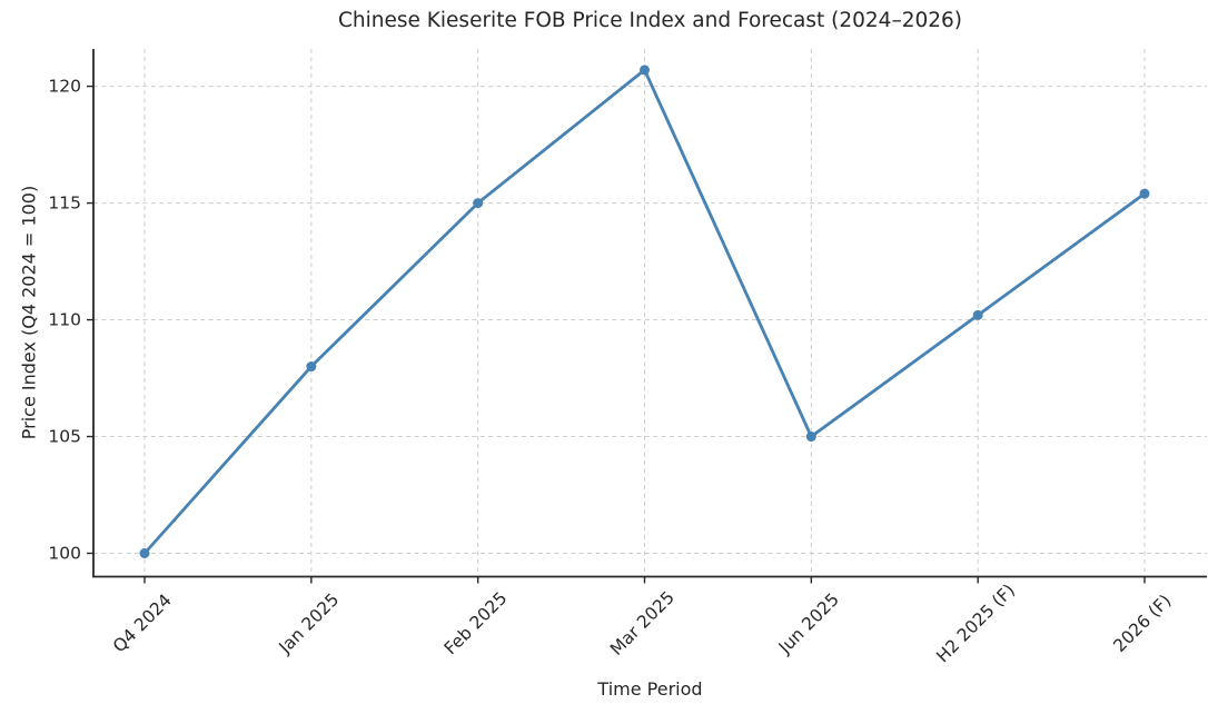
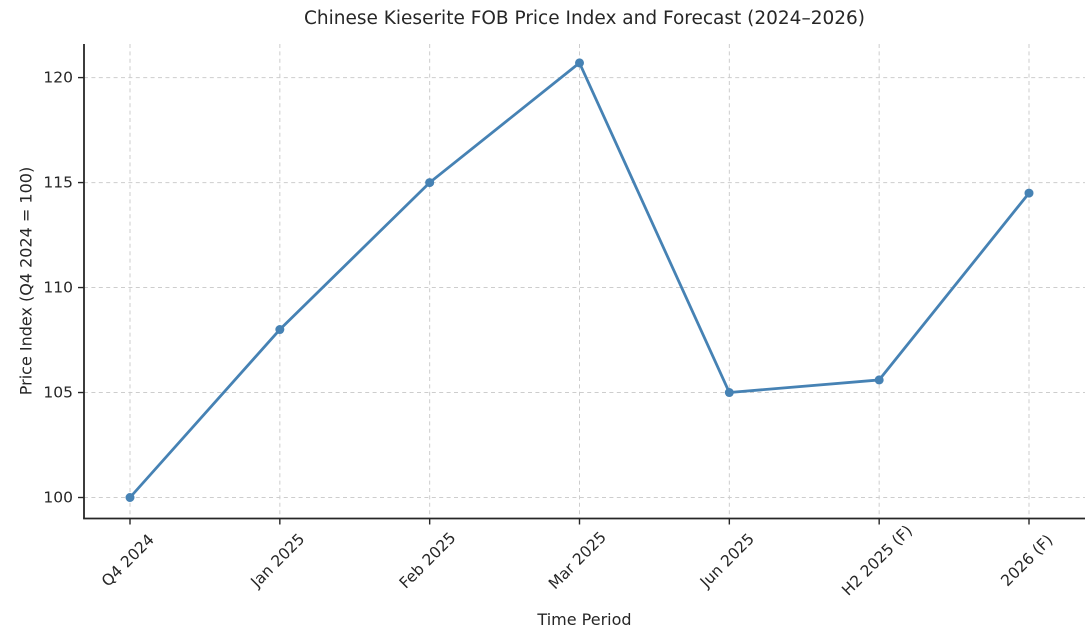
H2 2025 (F): 110.2 -> 105.6
2026 (F): 115.4 -> 114.5
